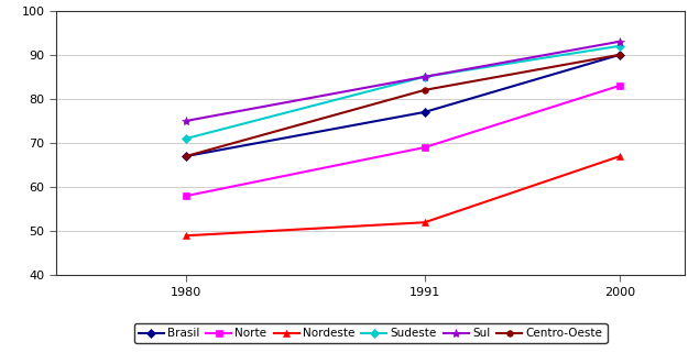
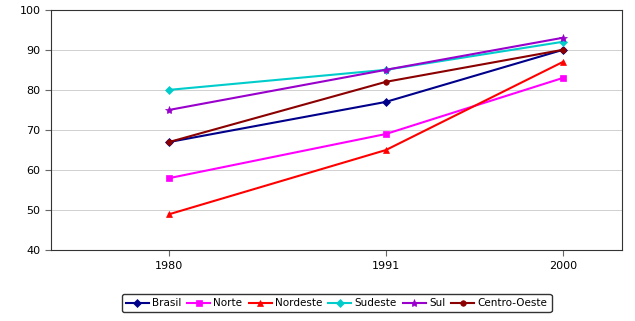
Sudeste/1980: 71 -> 80
Nordeste/1991: 52 -> 65
Nordeste/2000: 67 -> 87
